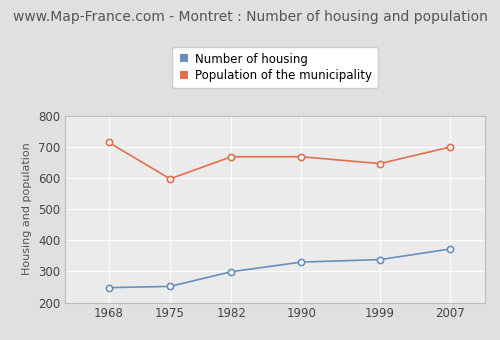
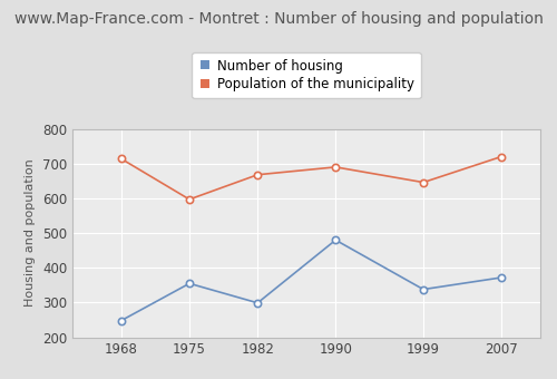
Number of housing/1975: 252 -> 355
Number of housing/1990: 330 -> 480
Population of the municipality/1990: 668 -> 690
Population of the municipality/2007: 699 -> 720
